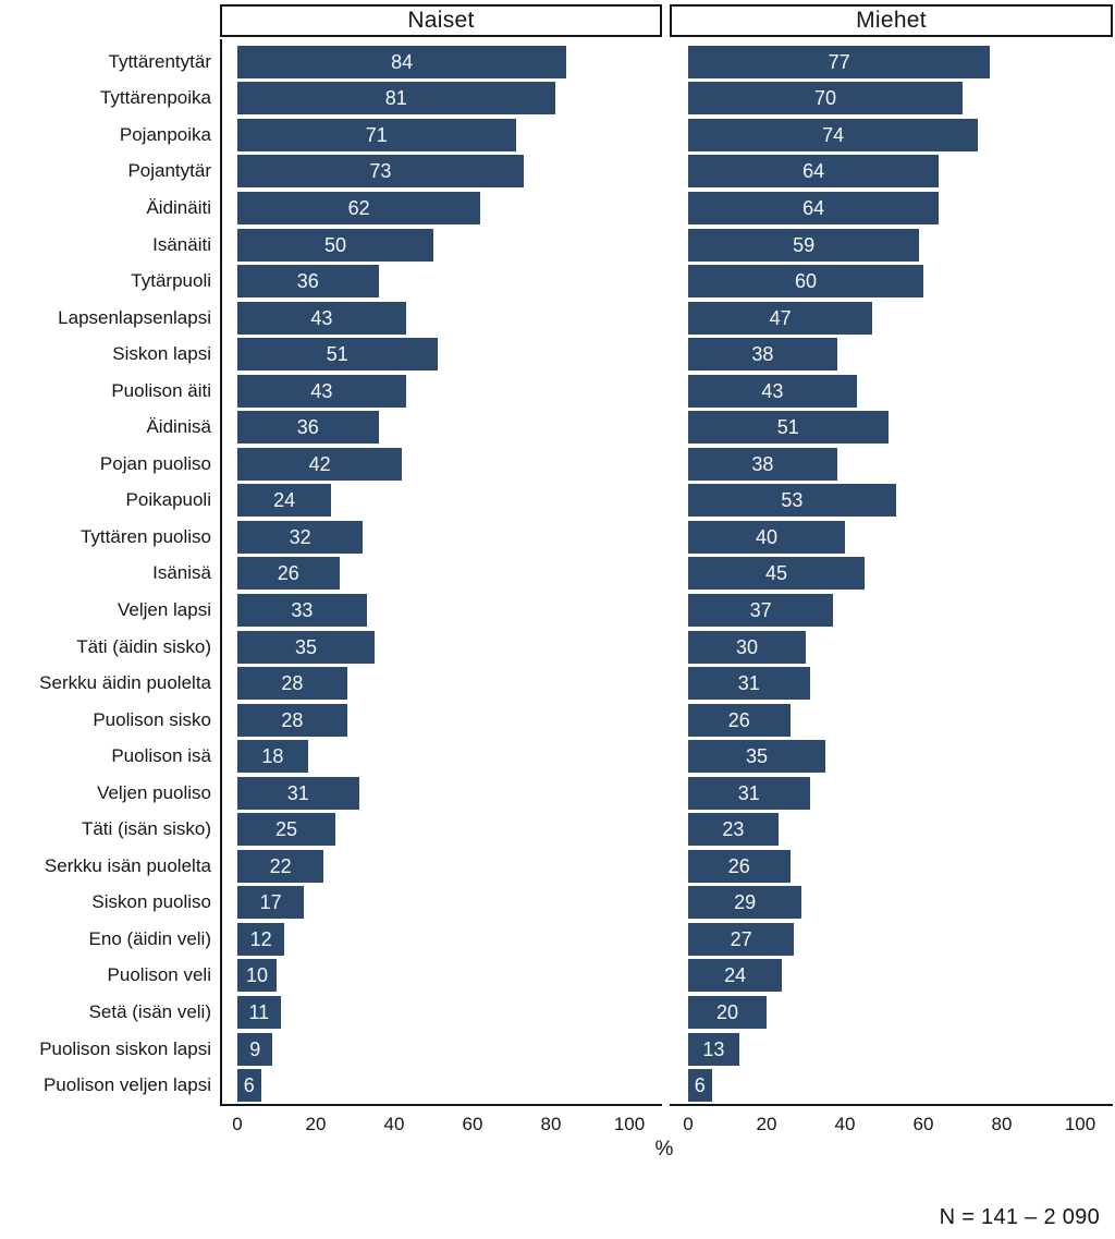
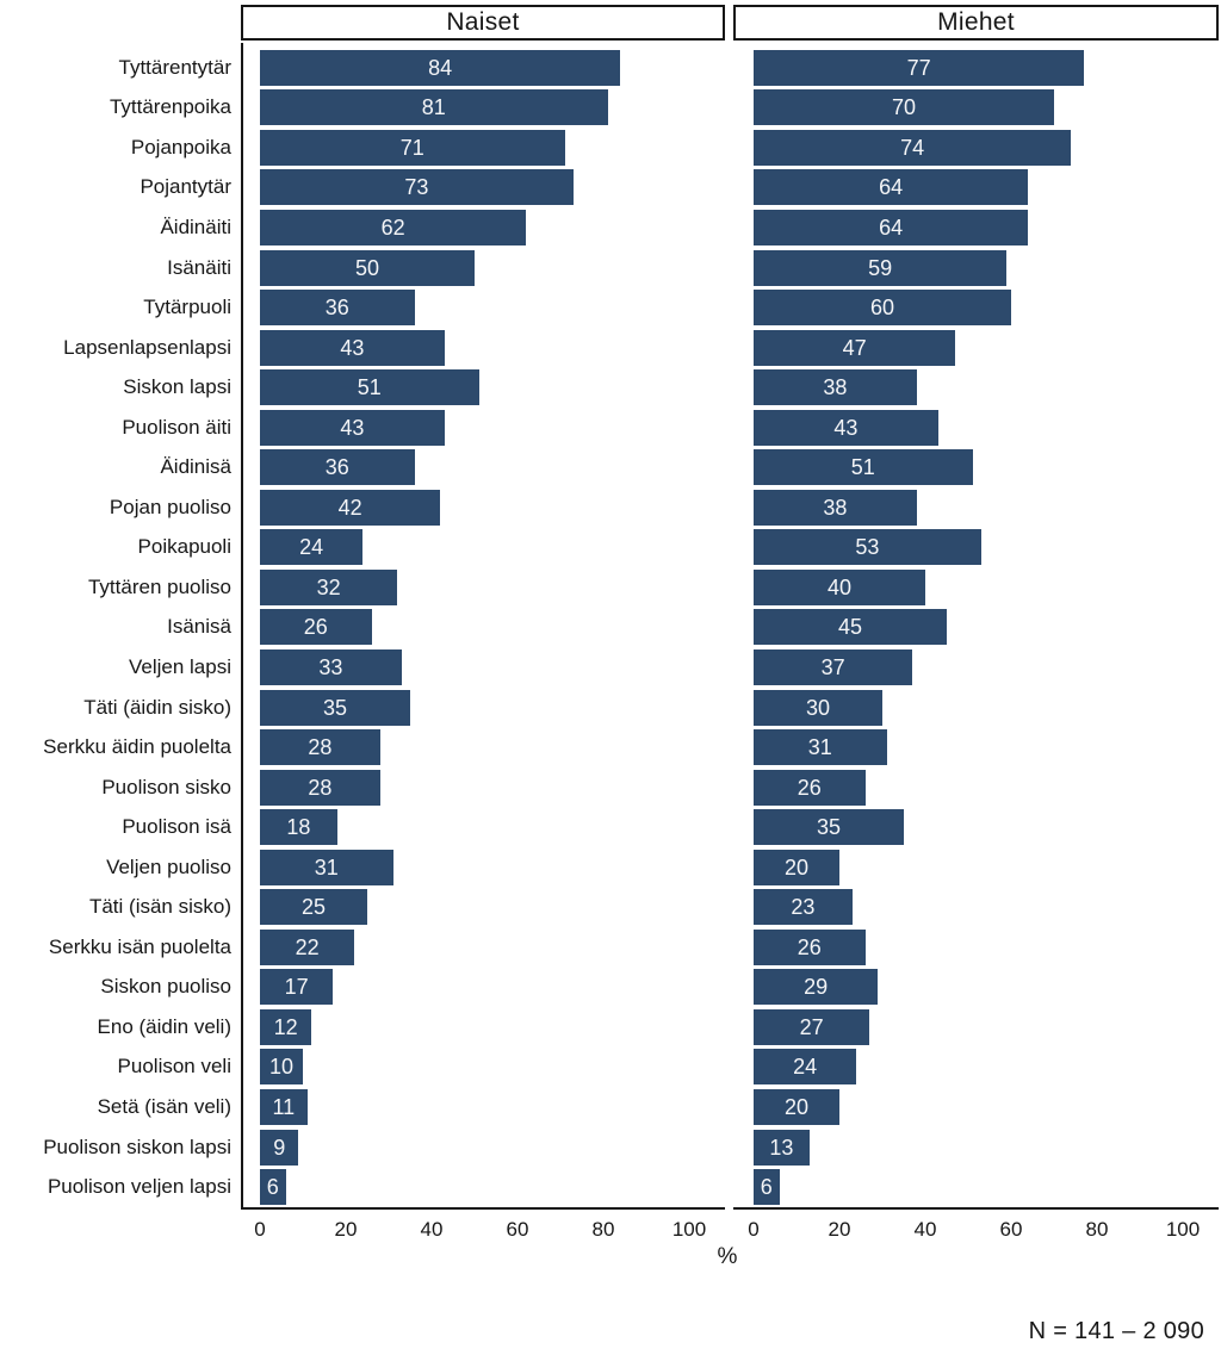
Miehet/Veljen puoliso: 31 -> 20
